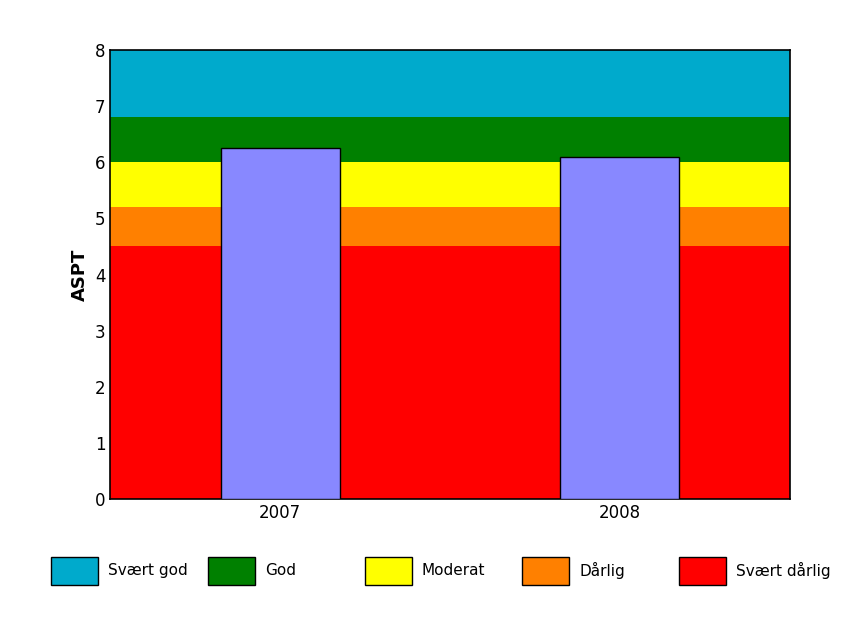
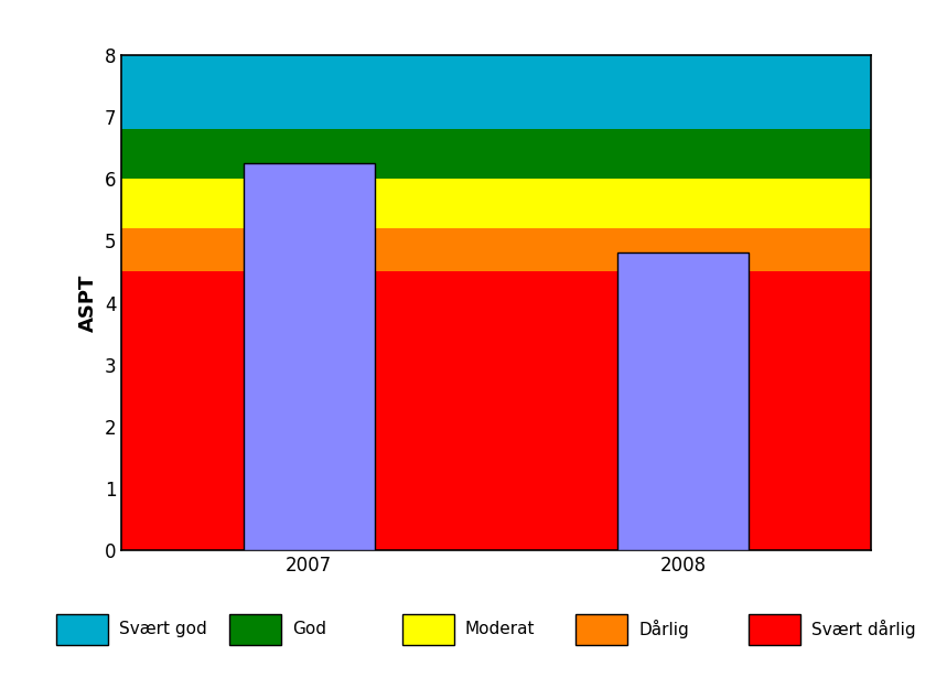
2008: 6.10 -> 4.82
